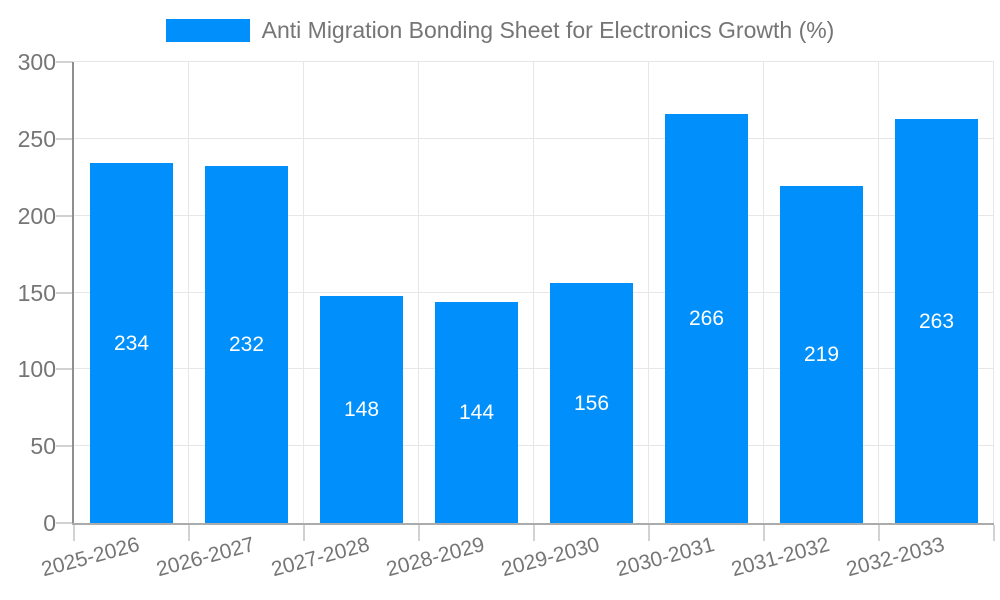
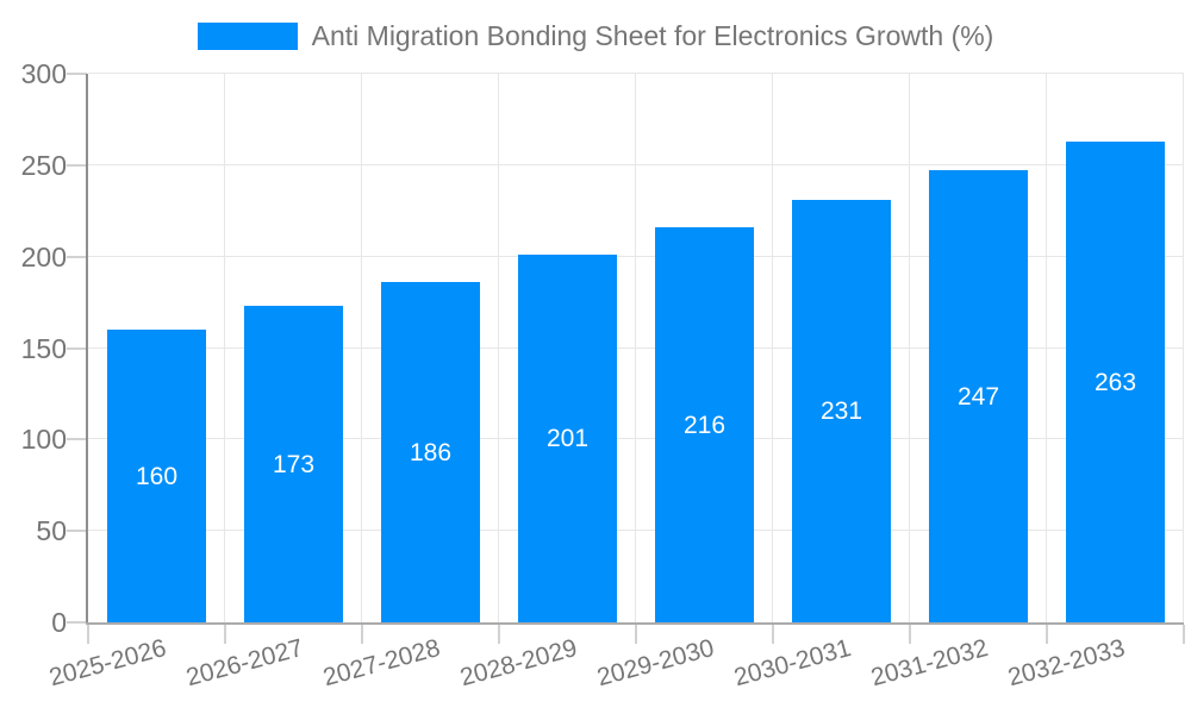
2025-2026: 234 -> 160
2026-2027: 232 -> 173
2027-2028: 148 -> 186
2028-2029: 144 -> 201
2029-2030: 156 -> 216
2030-2031: 266 -> 231
2031-2032: 219 -> 247
